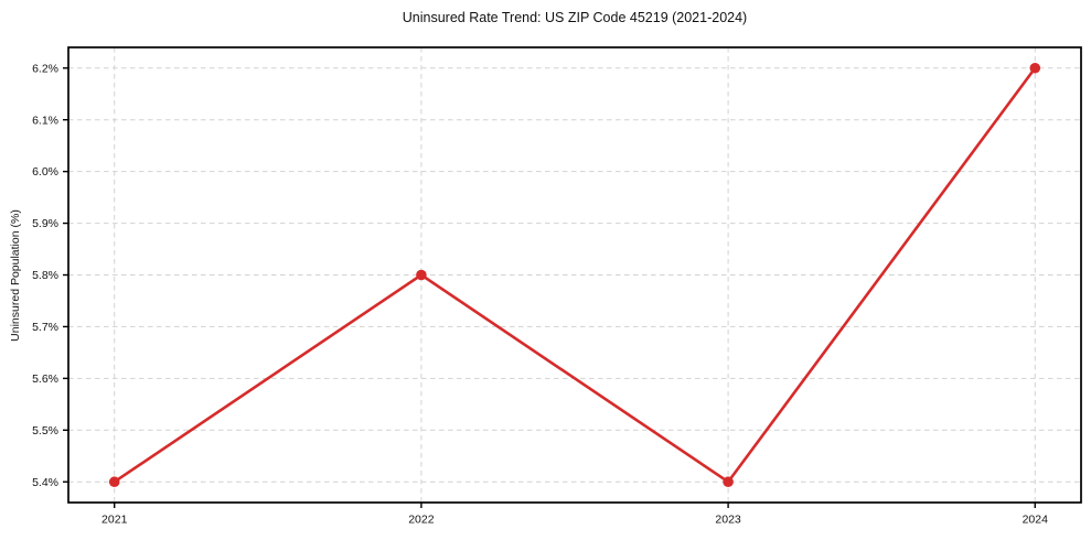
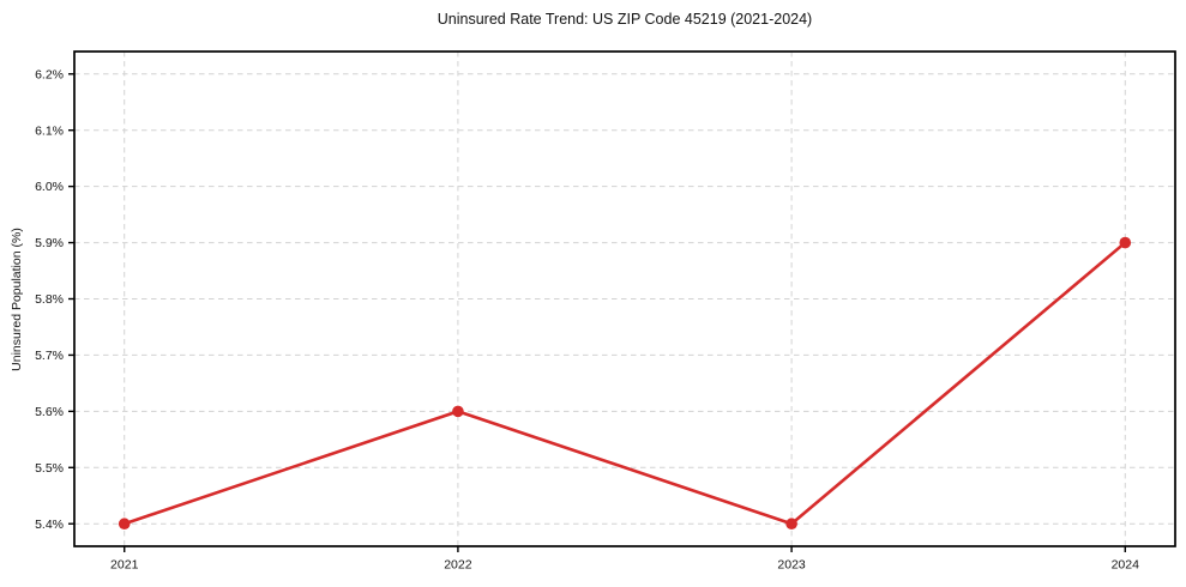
2022: 5.8% -> 5.6%
2024: 6.2% -> 5.9%
